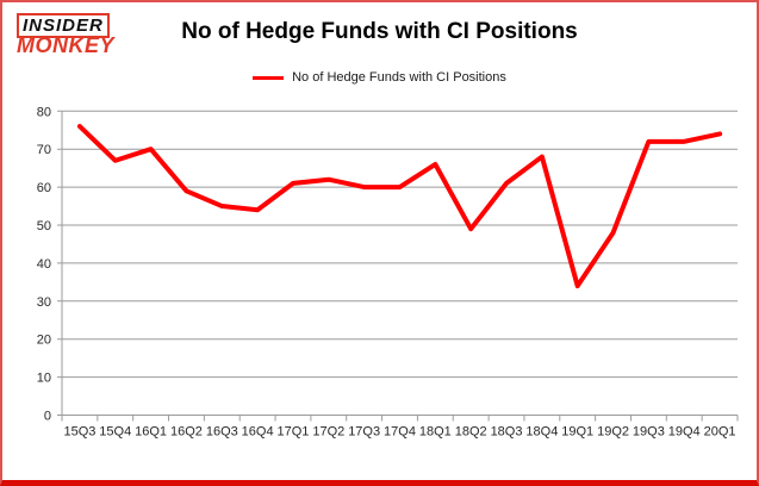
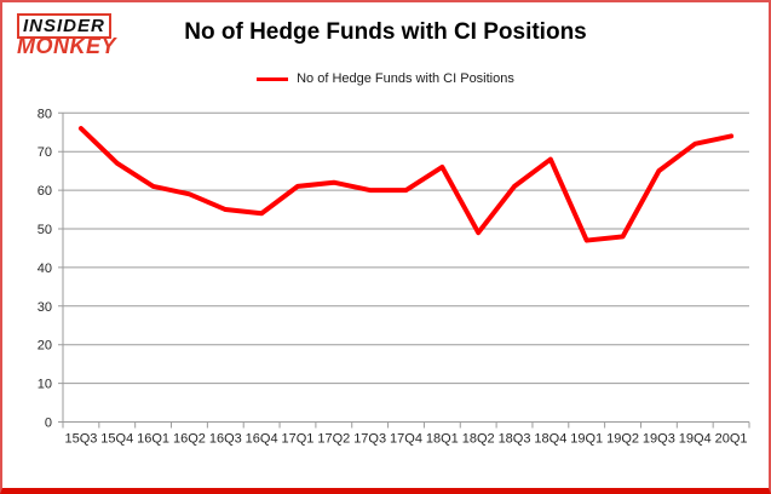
16Q1: 70 -> 61
19Q1: 34 -> 47
19Q3: 72 -> 65
